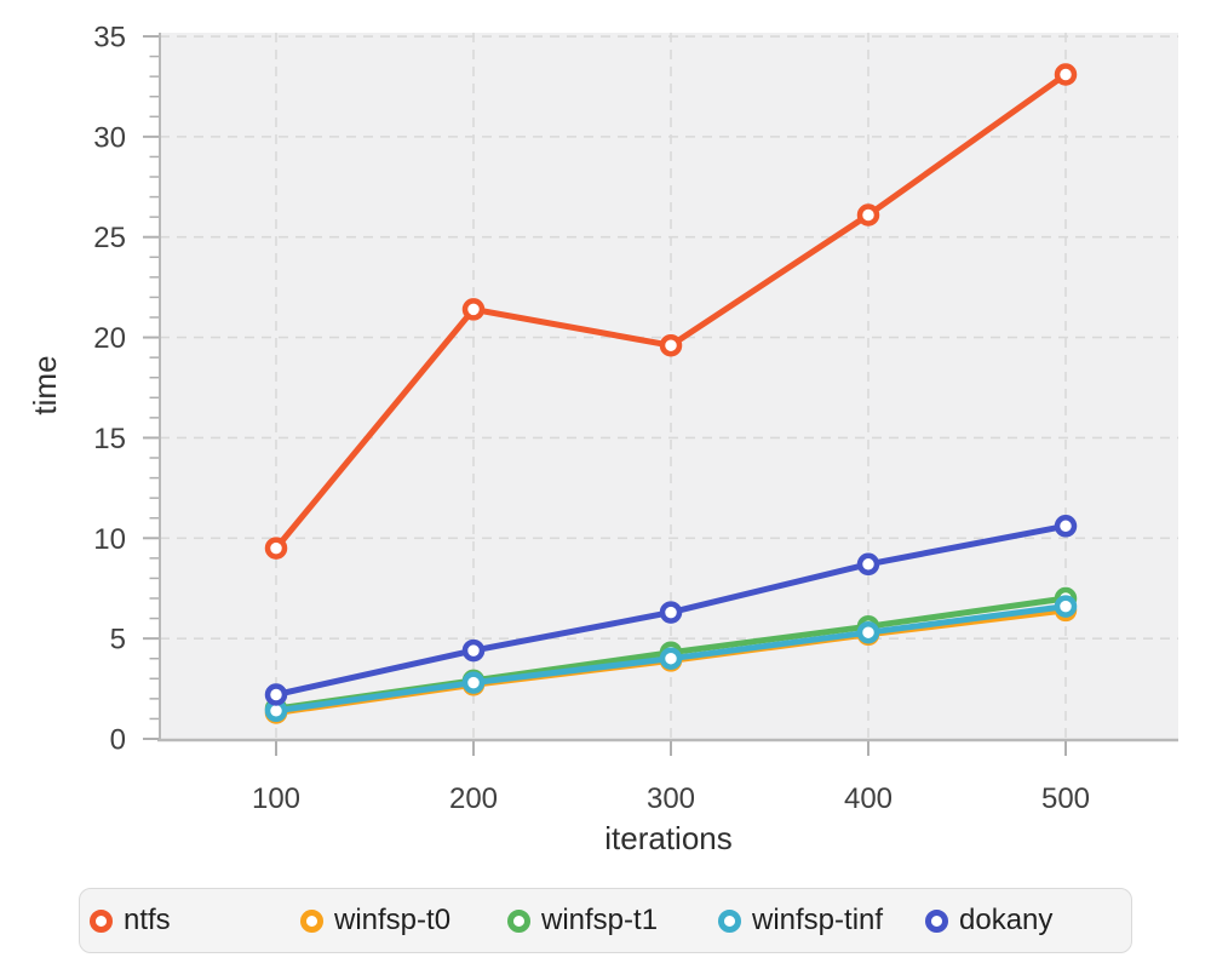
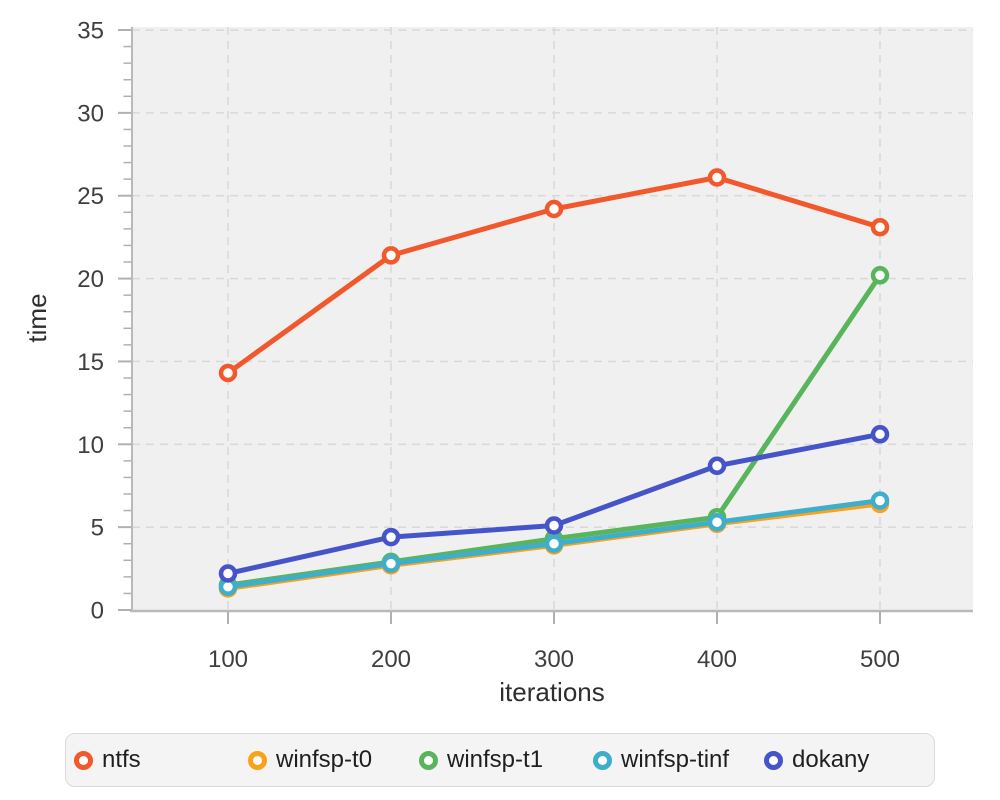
ntfs/100: 9.5 -> 14.3
ntfs/300: 19.6 -> 24.2
dokany/300: 6.3 -> 5.1
ntfs/500: 33.1 -> 23.1
winfsp-t1/500: 7.0 -> 20.2
